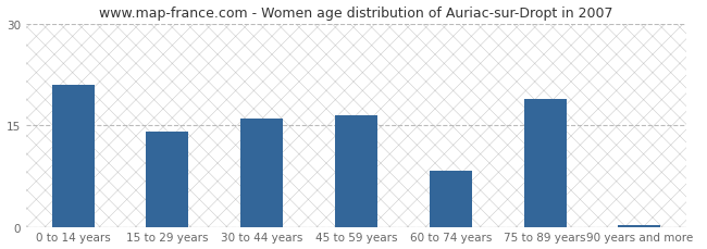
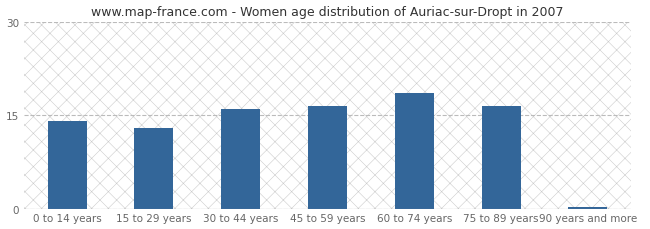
0 to 14 years: 21.0 -> 14.0
15 to 29 years: 14.0 -> 13.0
60 to 74 years: 8.2 -> 18.5
75 to 89 years: 18.8 -> 16.5
